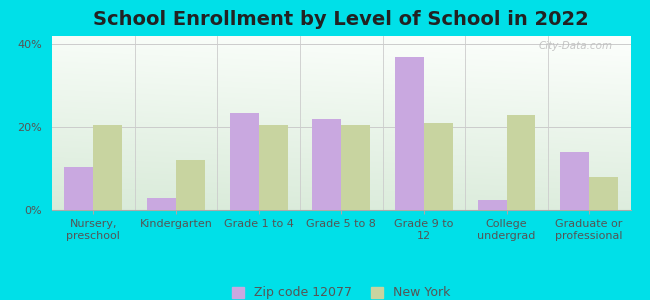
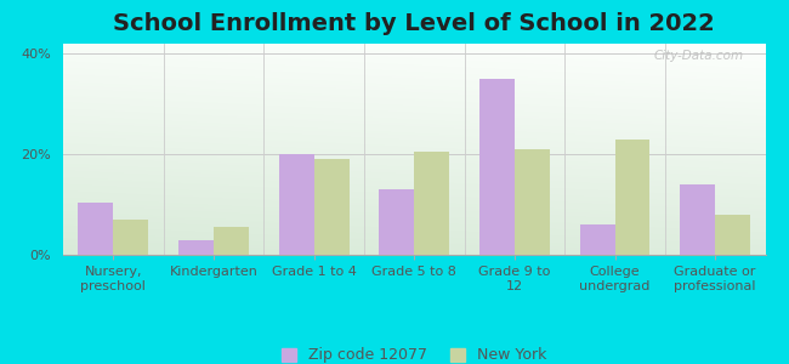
New York/Nursery, preschool: 20.5% -> 7.0%
New York/Kindergarten: 12.0% -> 5.5%
Zip code 12077/Grade 1 to 4: 23.5% -> 20.0%
New York/Grade 1 to 4: 20.5% -> 19.0%
Zip code 12077/Grade 5 to 8: 22.0% -> 13.0%
Zip code 12077/Grade 9 to 12: 37.0% -> 35.0%
Zip code 12077/College undergrad: 2.5% -> 6.0%
